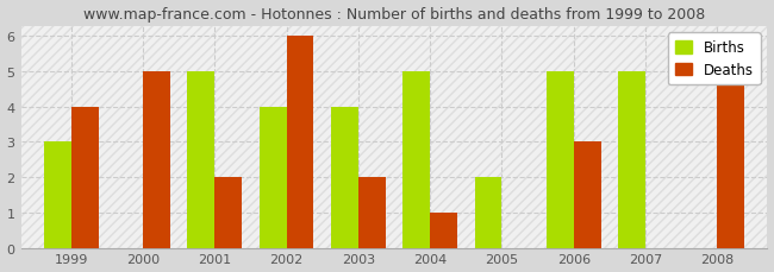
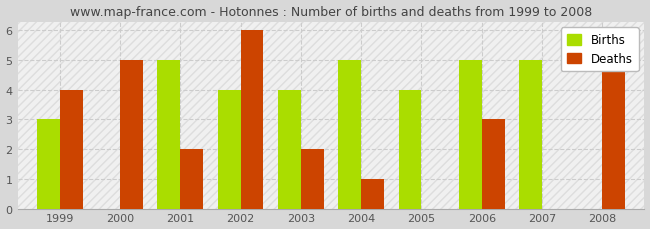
Births/2005: 2 -> 4
